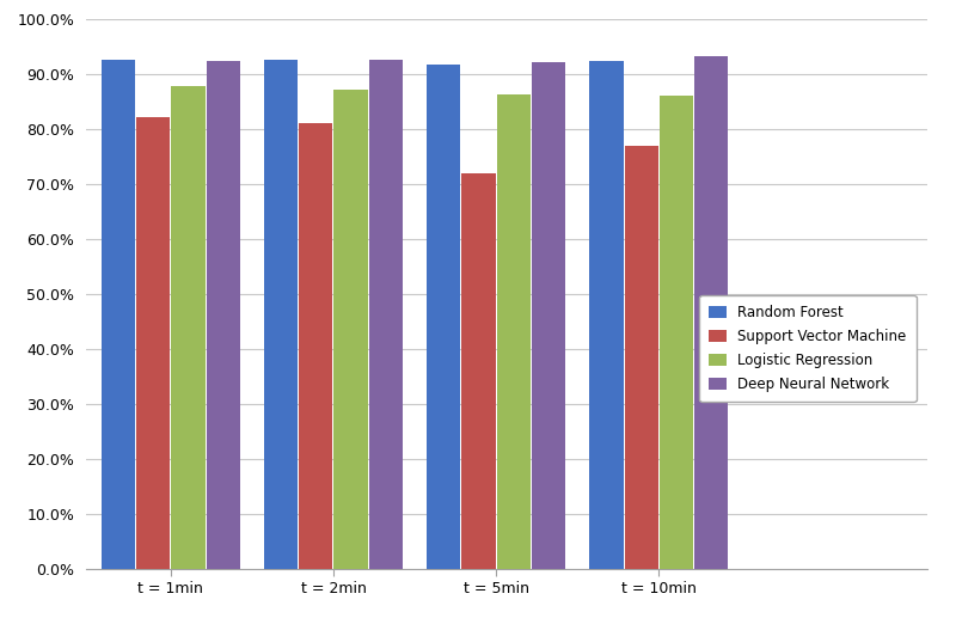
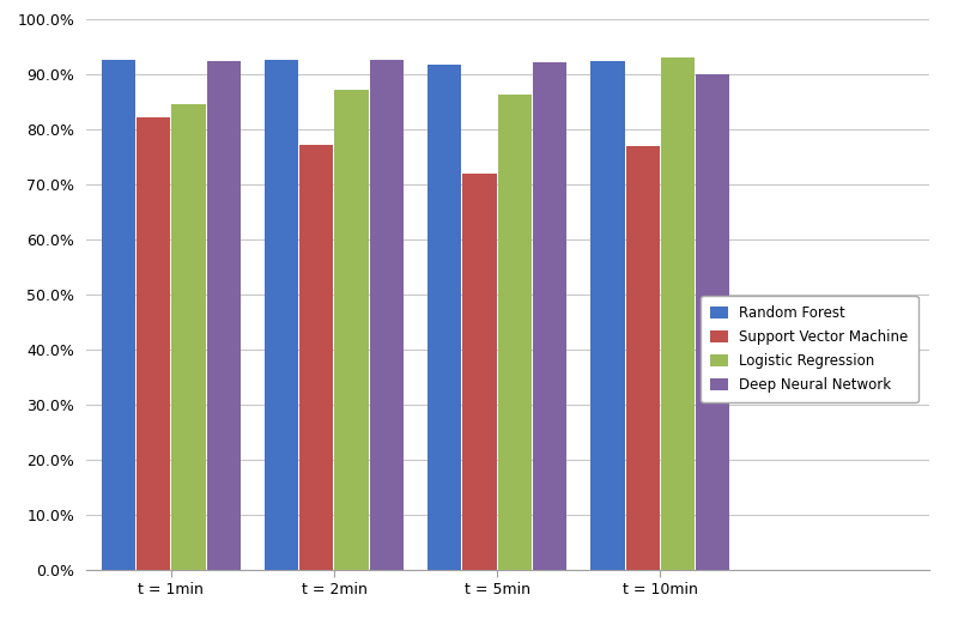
Logistic Regression/t = 1min: 87.7% -> 84.5%
Support Vector Machine/t = 2min: 81.0% -> 77.0%
Logistic Regression/t = 10min: 86.0% -> 93.0%
Deep Neural Network/t = 10min: 93.2% -> 90.0%
